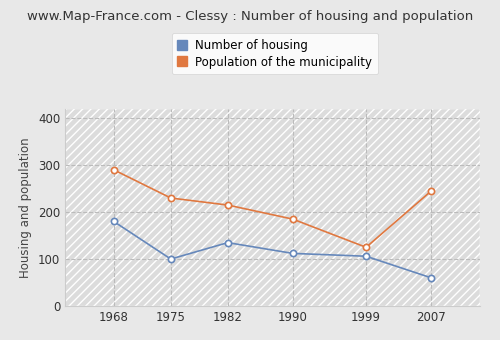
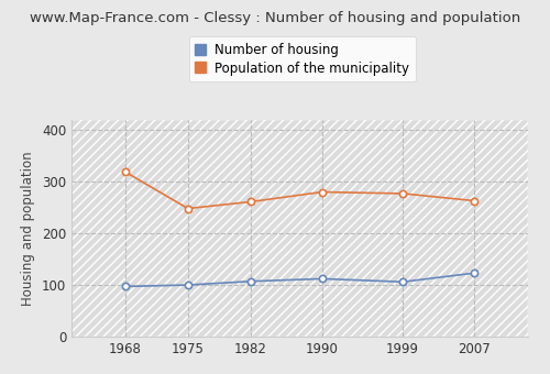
Number of housing/1968: 180 -> 97
Population of the municipality/1968: 290 -> 319
Population of the municipality/1975: 230 -> 248
Number of housing/1982: 135 -> 107
Population of the municipality/1982: 215 -> 261
Population of the municipality/1990: 185 -> 280
Population of the municipality/1999: 125 -> 277
Number of housing/2007: 60 -> 123
Population of the municipality/2007: 245 -> 263
